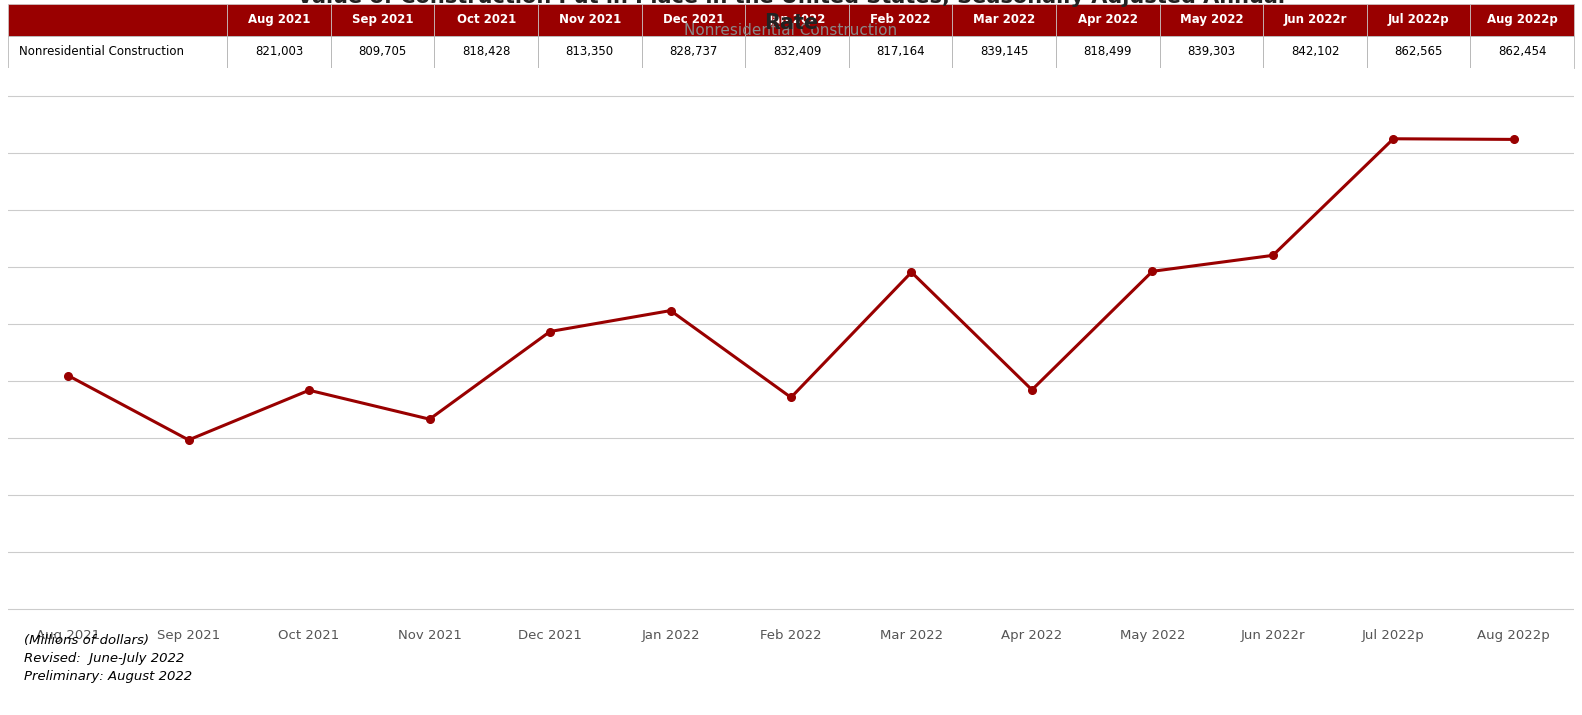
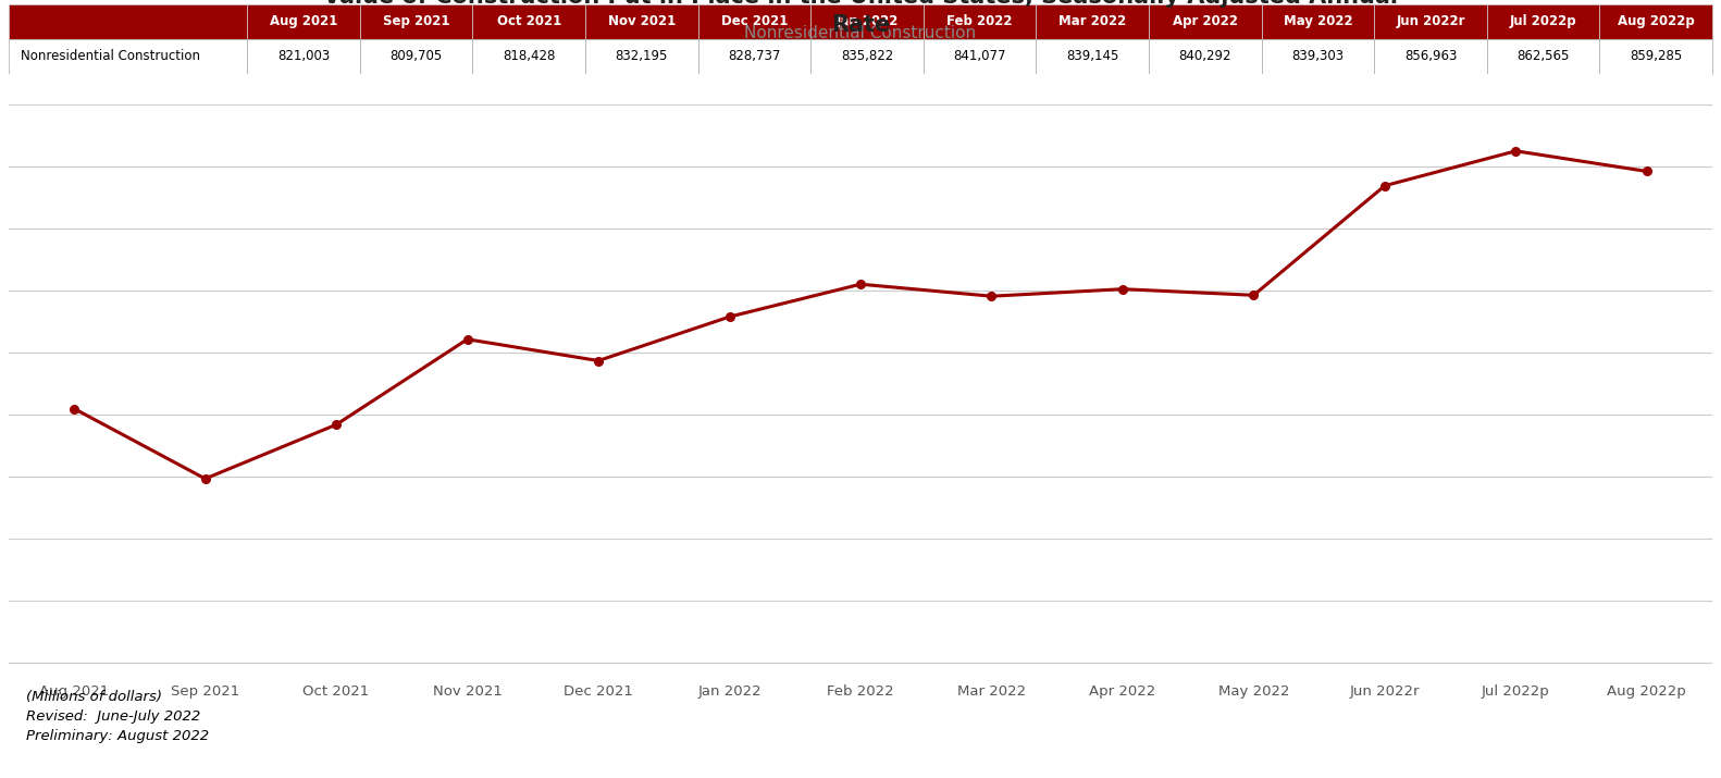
Nov 2021: 813,350 -> 832,195
Jan 2022: 832,409 -> 835,822
Feb 2022: 817,164 -> 841,077
Apr 2022: 818,499 -> 840,292
Jun 2022r: 842,102 -> 856,963
Aug 2022p: 862,454 -> 859,285
